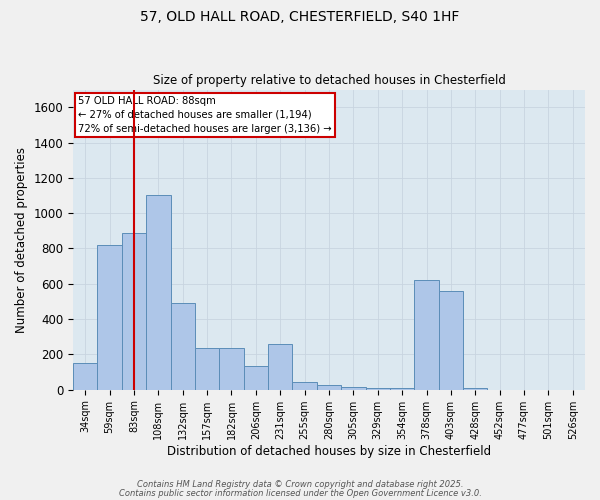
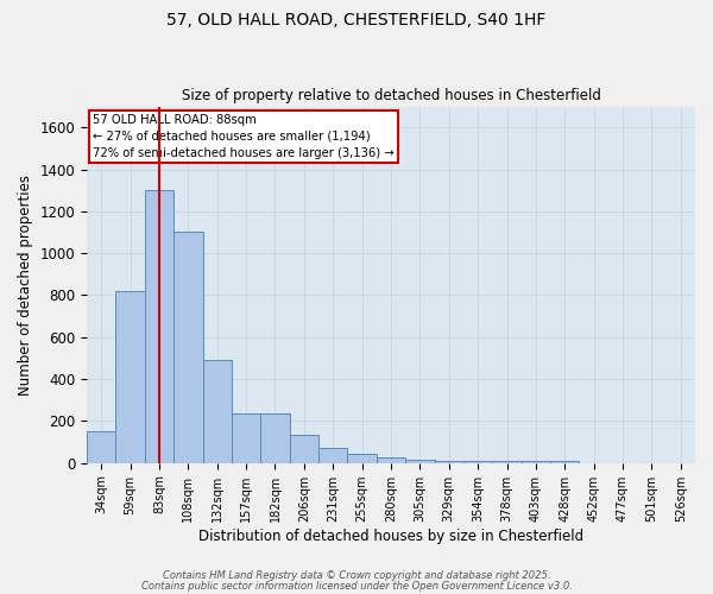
83sqm: 890 -> 1300
231sqm: 260 -> 70
378sqm: 620 -> 10
403sqm: 560 -> 10
